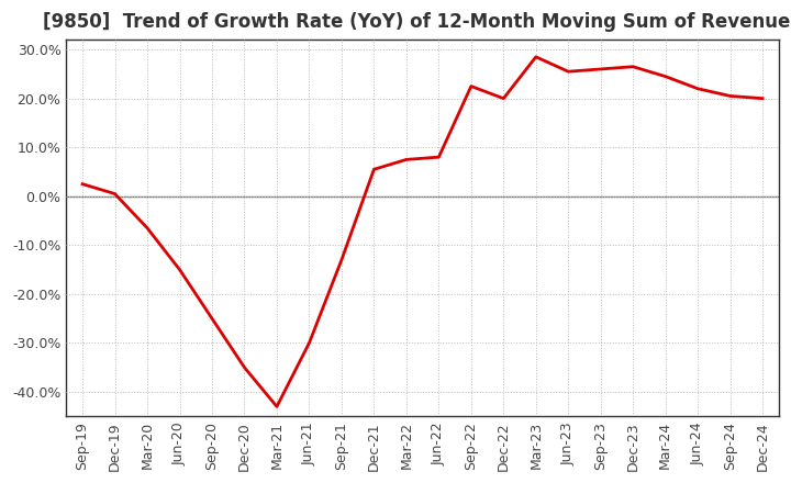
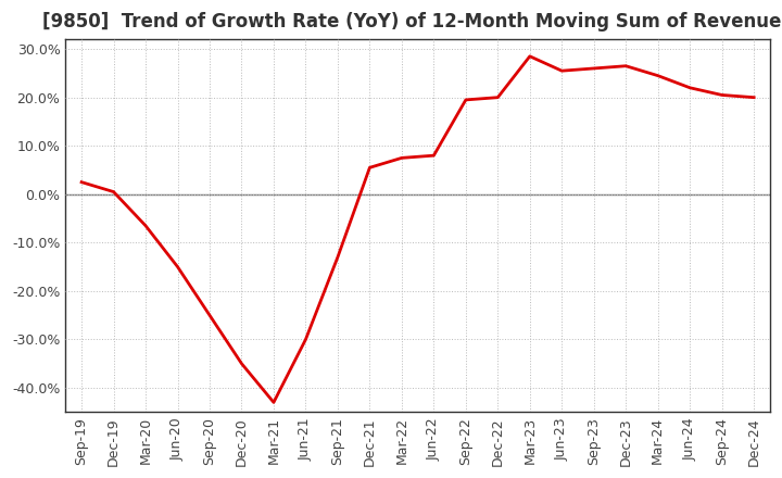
Sep-22: 22.5% -> 19.5%
